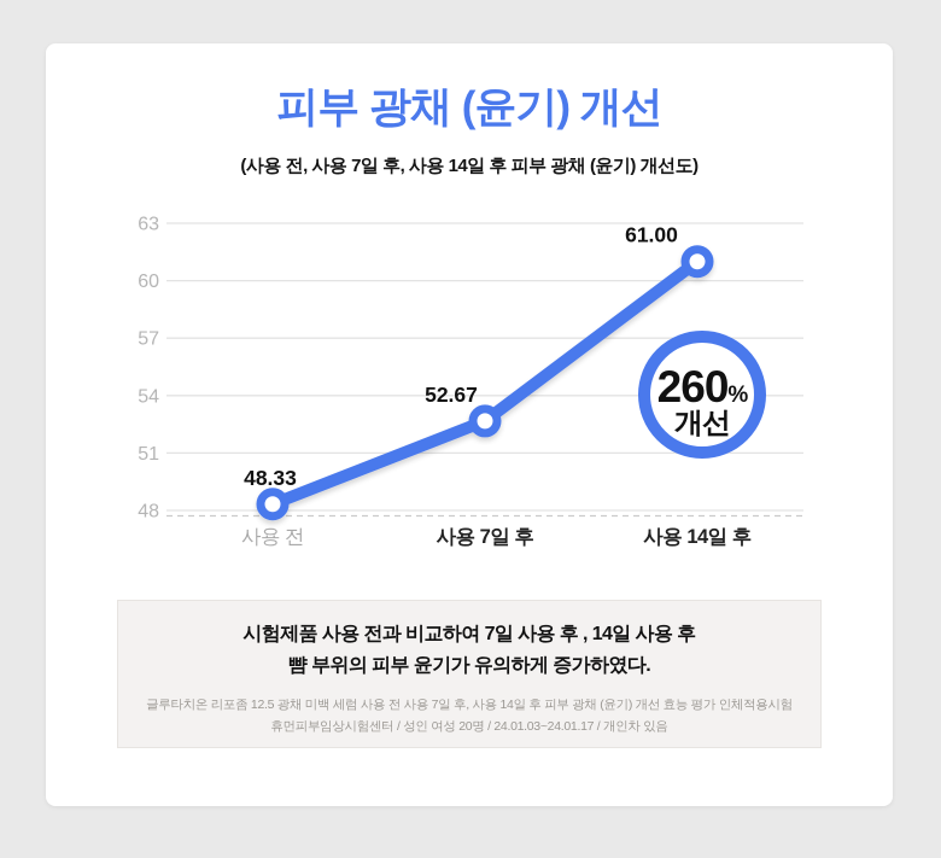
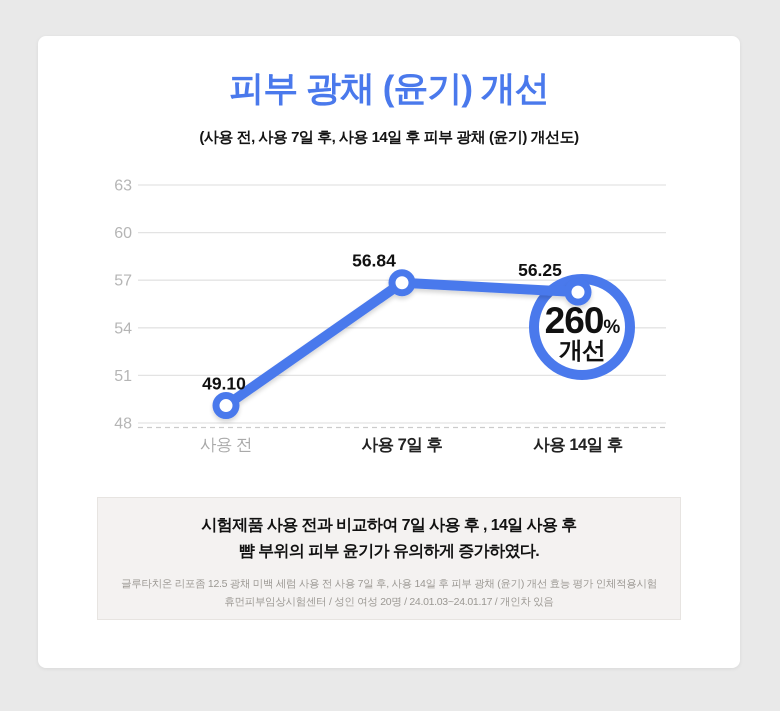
사용 전: 48.33 -> 49.10
사용 7일 후: 52.67 -> 56.84
사용 14일 후: 61.00 -> 56.25
